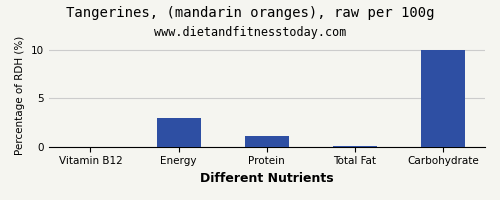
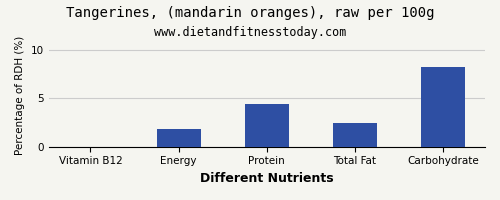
Energy: 3.0 -> 1.8
Protein: 1.1 -> 4.4
Total Fat: 0.1 -> 2.4
Carbohydrate: 10.0 -> 8.2
